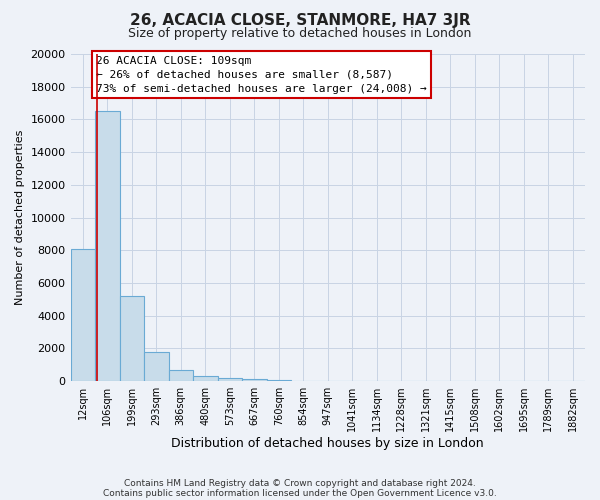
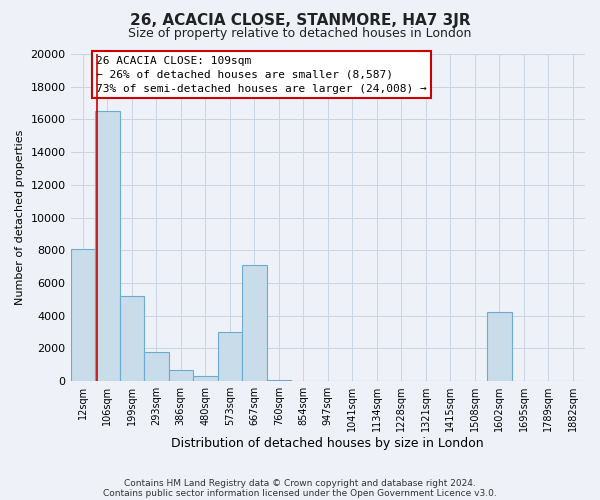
573sqm: 200 -> 3000
667sqm: 100 -> 7100
1602sqm: 0 -> 4200
